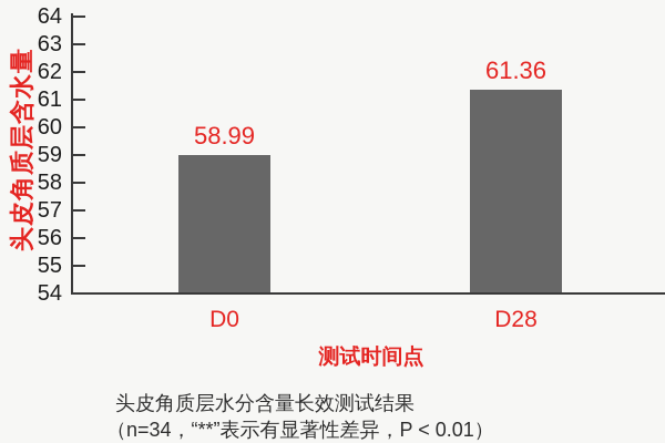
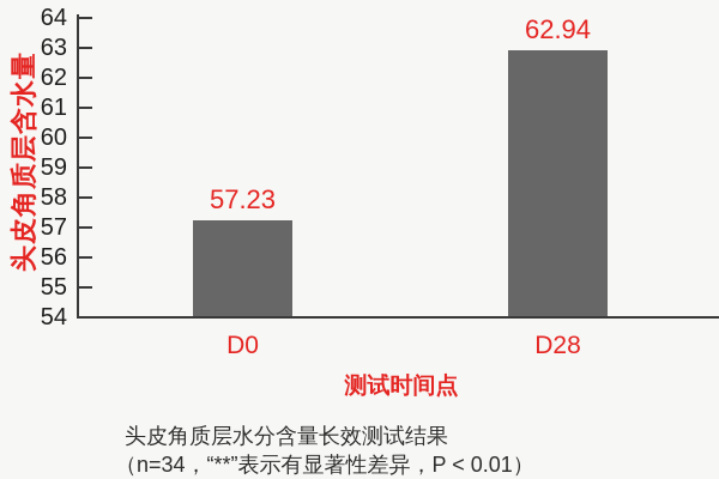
D0: 58.99 -> 57.23
D28: 61.36 -> 62.94
